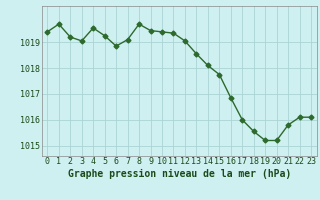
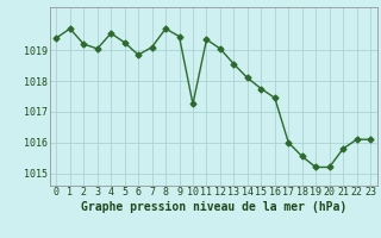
10: 1019.40 -> 1017.25
16: 1016.85 -> 1017.45
